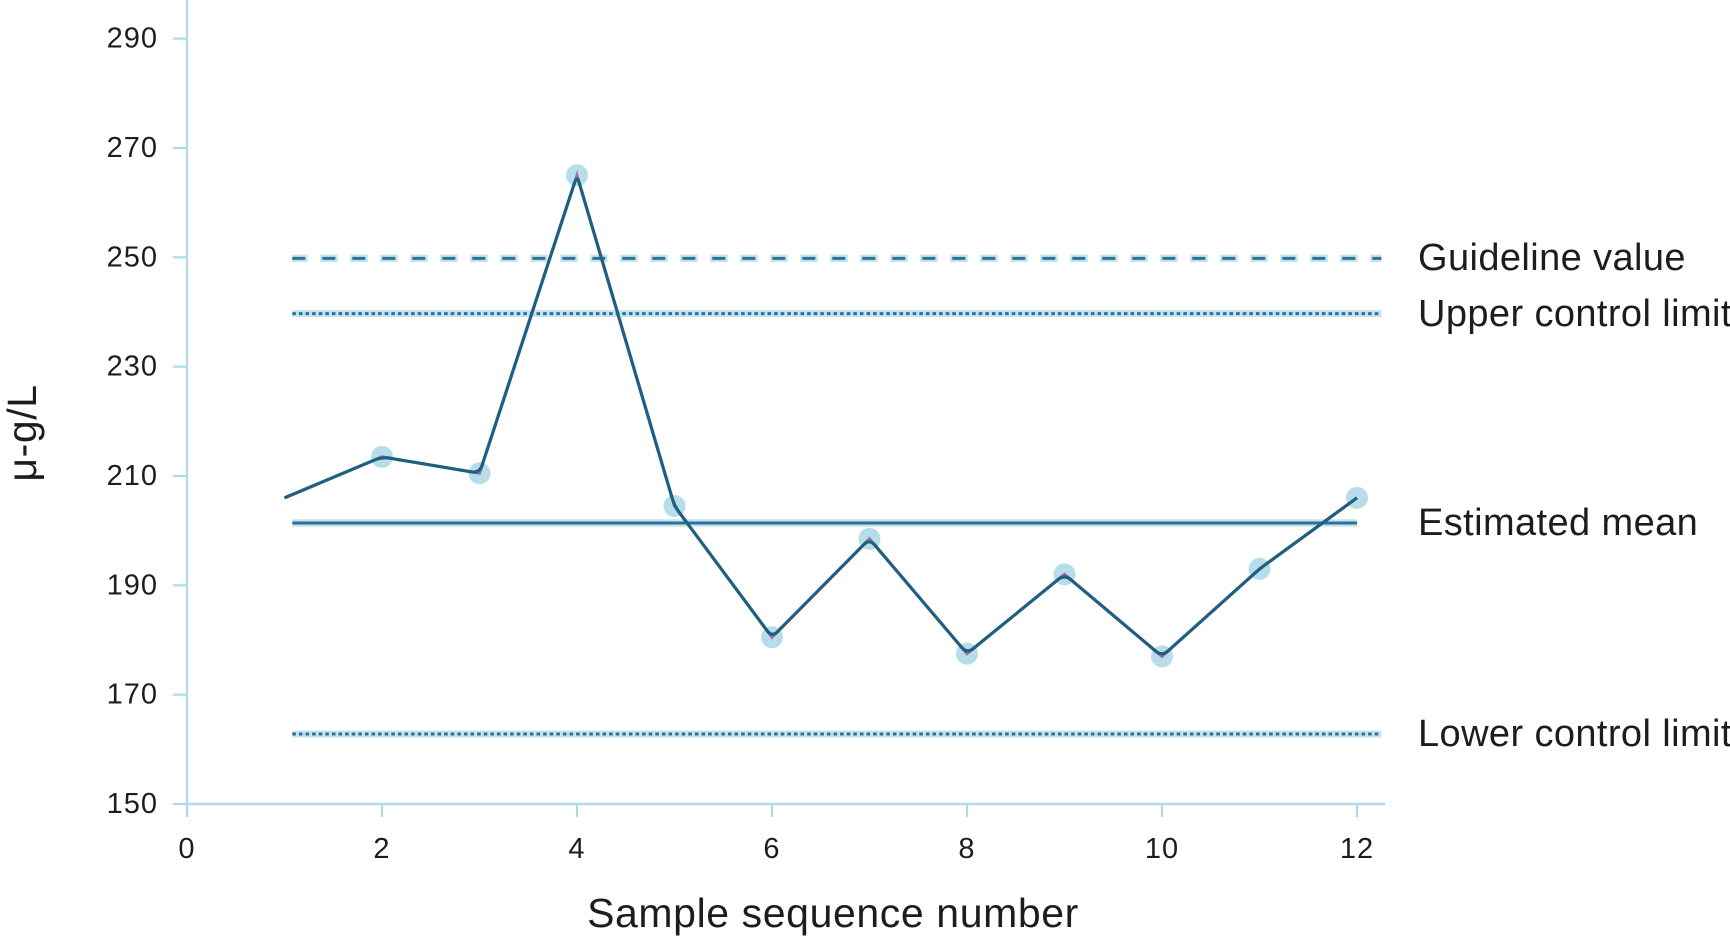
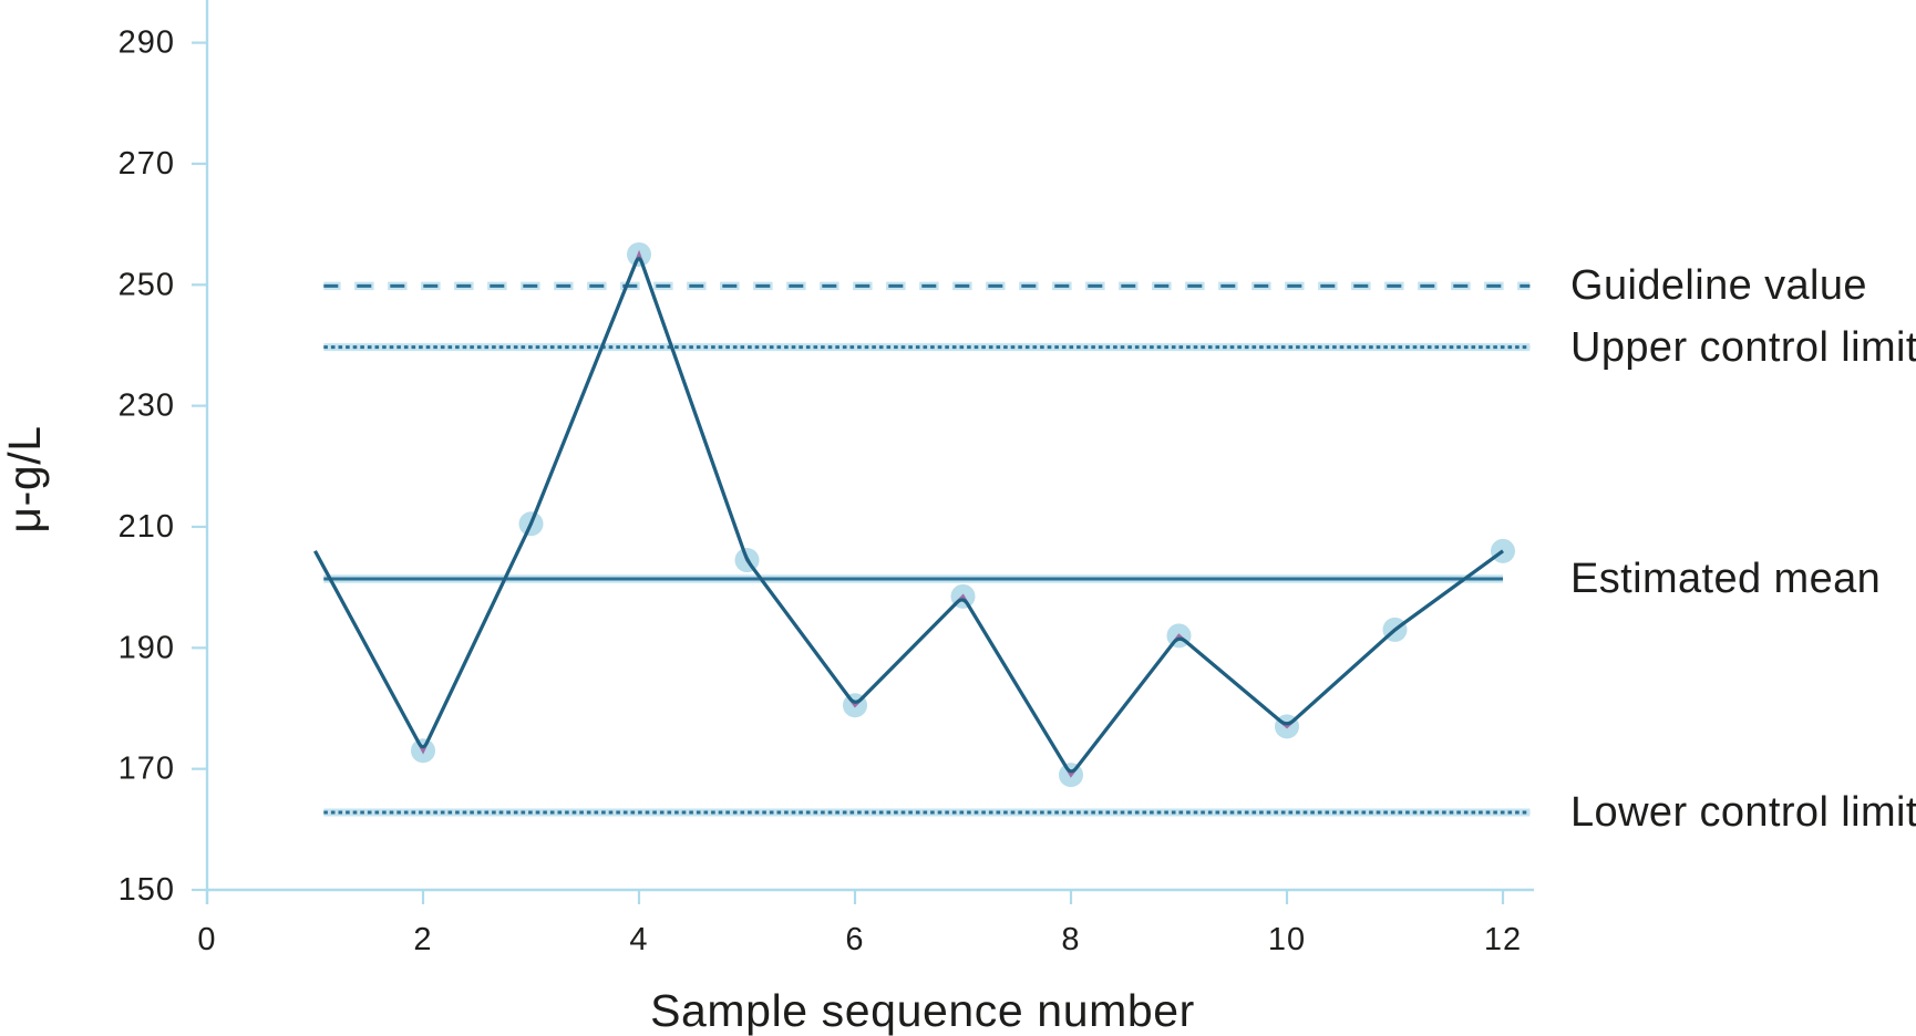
2: 214 -> 173
4: 265 -> 255
8: 178 -> 169
